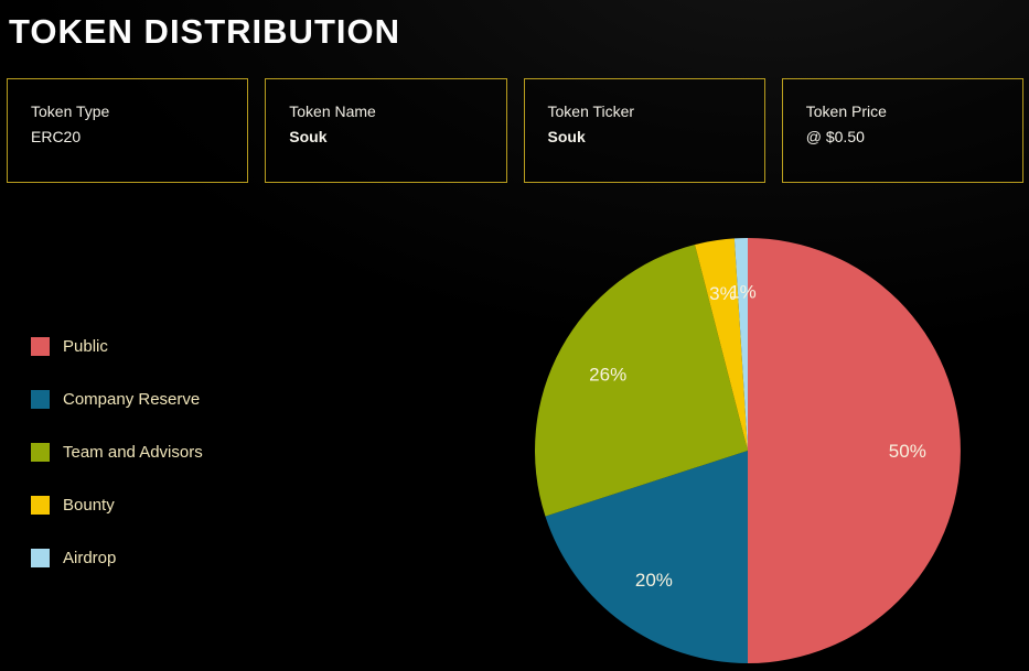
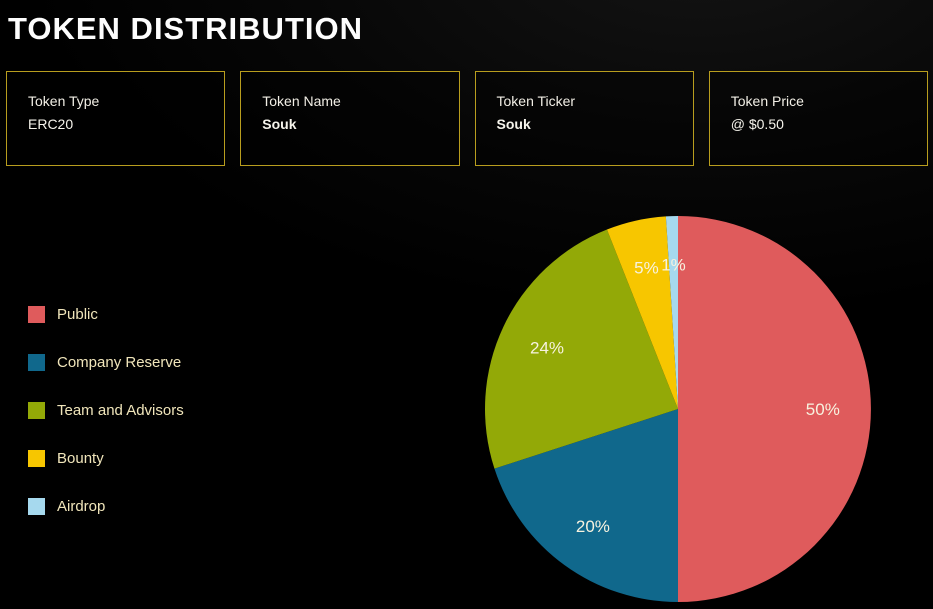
Team and Advisors: 26% -> 24%
Bounty: 3% -> 5%
